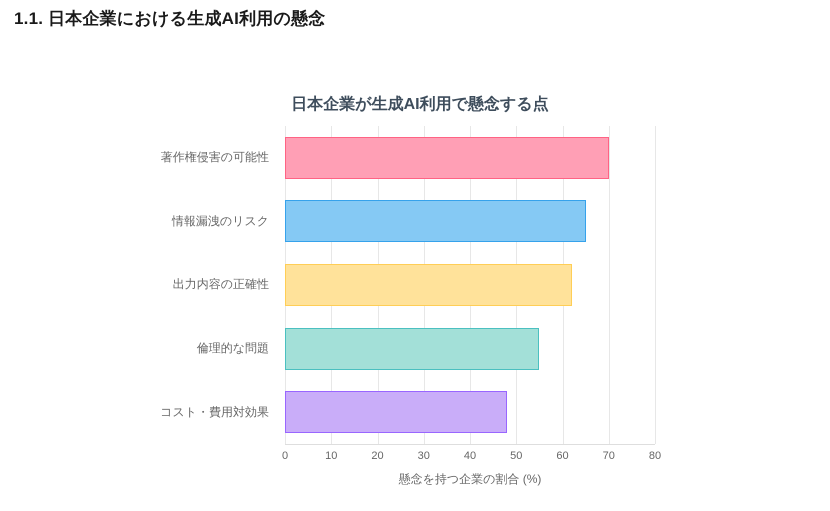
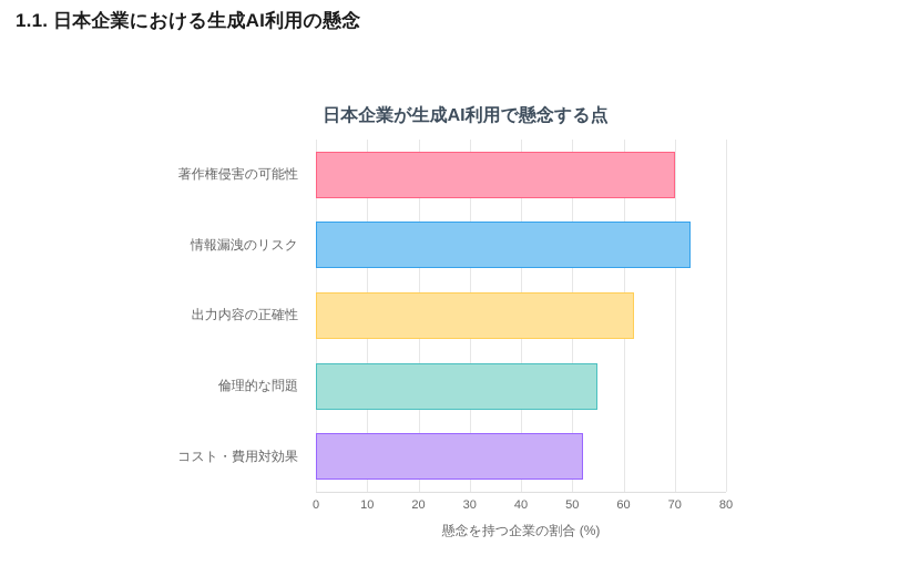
情報漏洩のリスク: 65 -> 73
コスト・費用対効果: 48 -> 52
